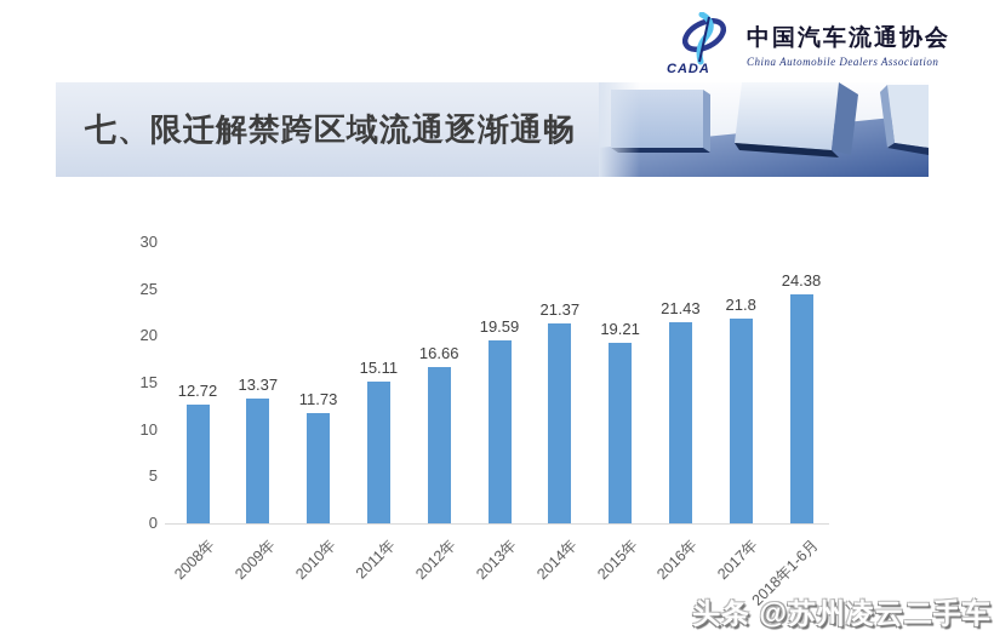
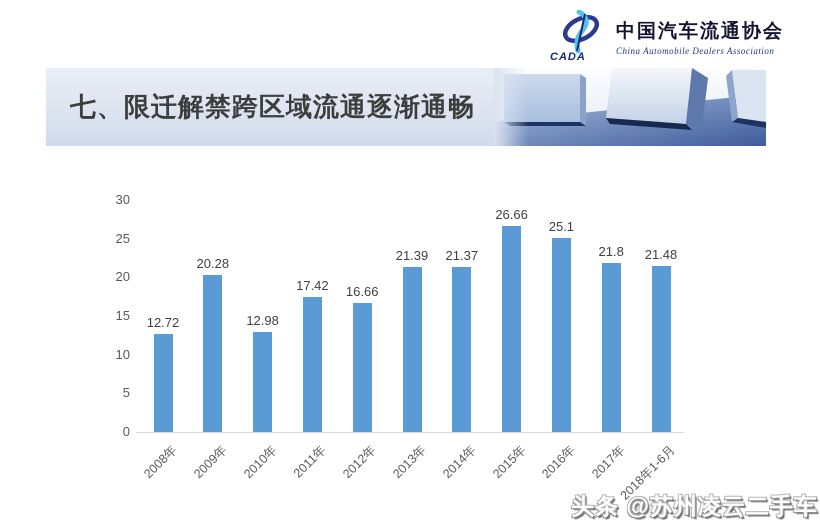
2009年: 13.37 -> 20.28
2010年: 11.73 -> 12.98
2011年: 15.11 -> 17.42
2013年: 19.59 -> 21.39
2015年: 19.21 -> 26.66
2016年: 21.43 -> 25.1
2018年1-6月: 24.38 -> 21.48
